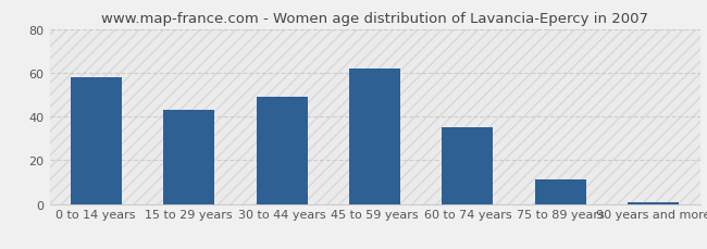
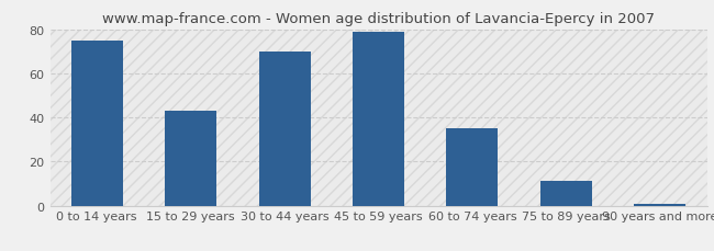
0 to 14 years: 58 -> 75
30 to 44 years: 49 -> 70
45 to 59 years: 62 -> 79
